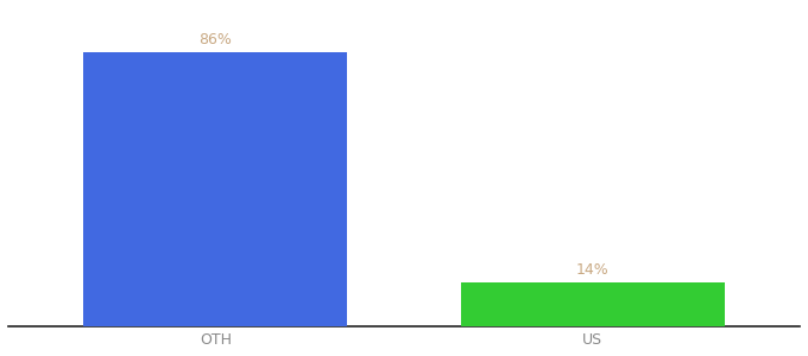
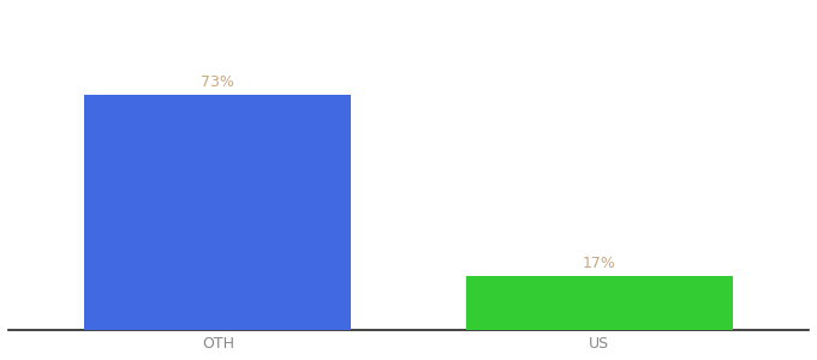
OTH: 86% -> 73%
US: 14% -> 17%
